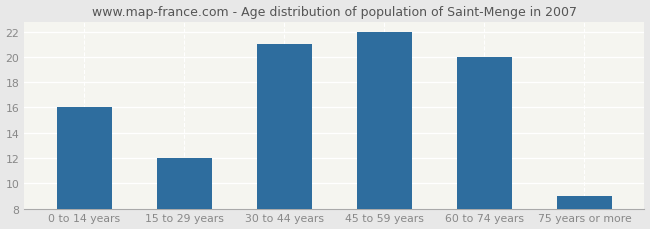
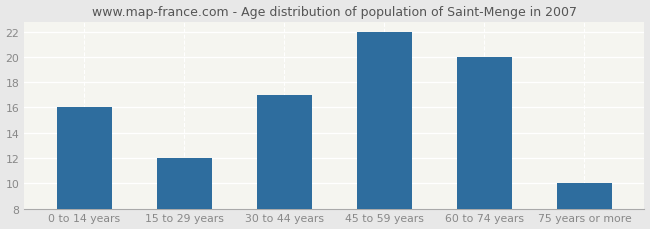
30 to 44 years: 21 -> 17
75 years or more: 9 -> 10
